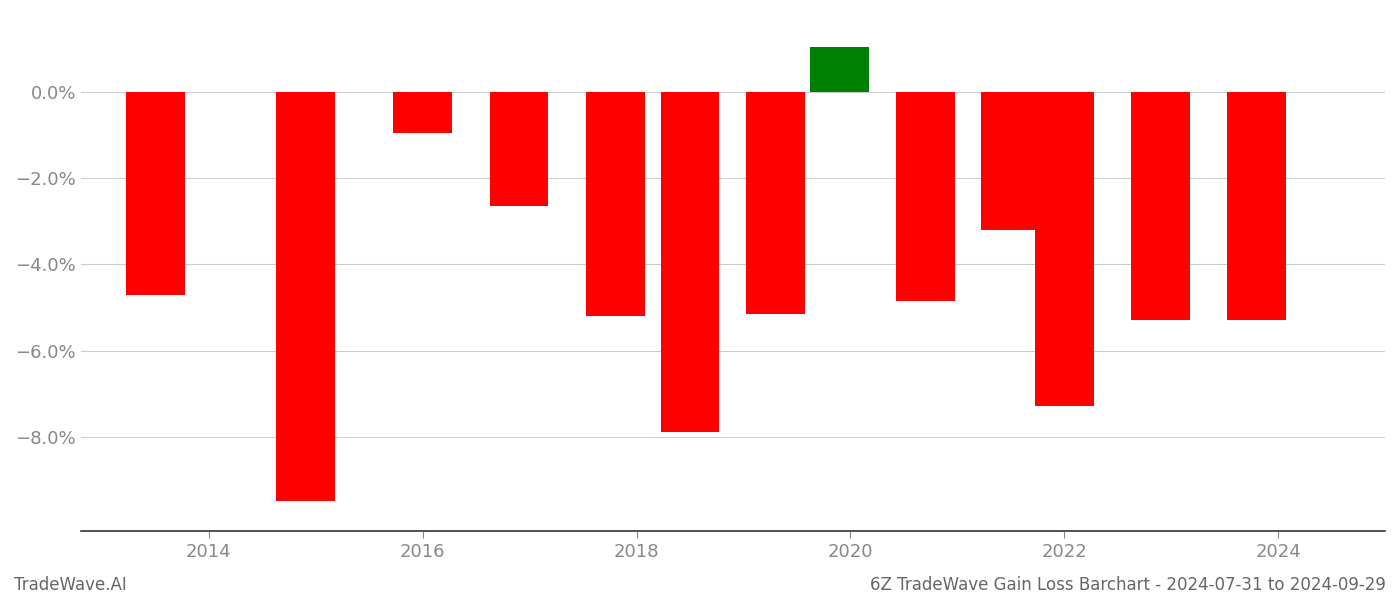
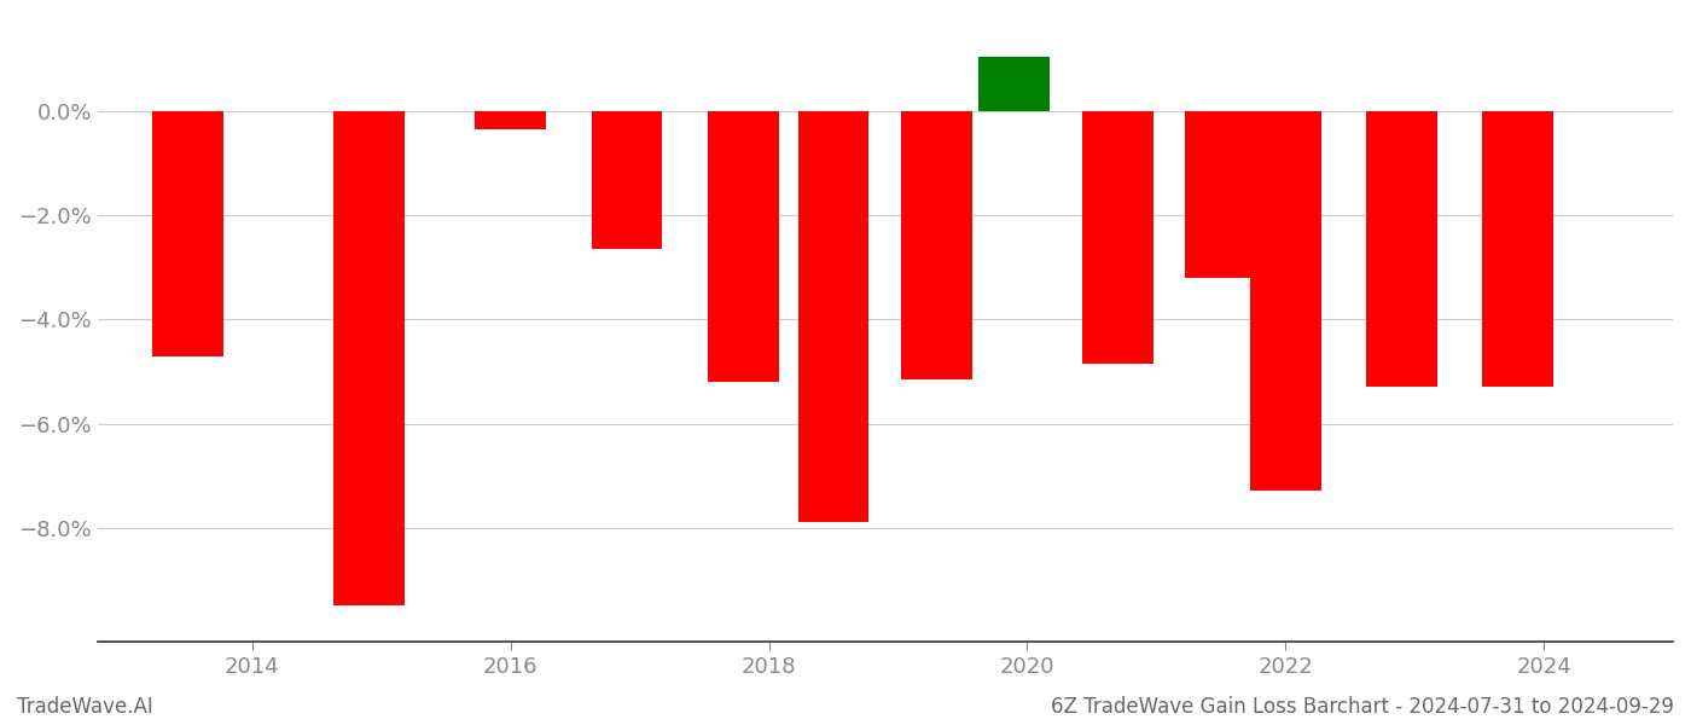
2016: -0.95% -> -0.35%
